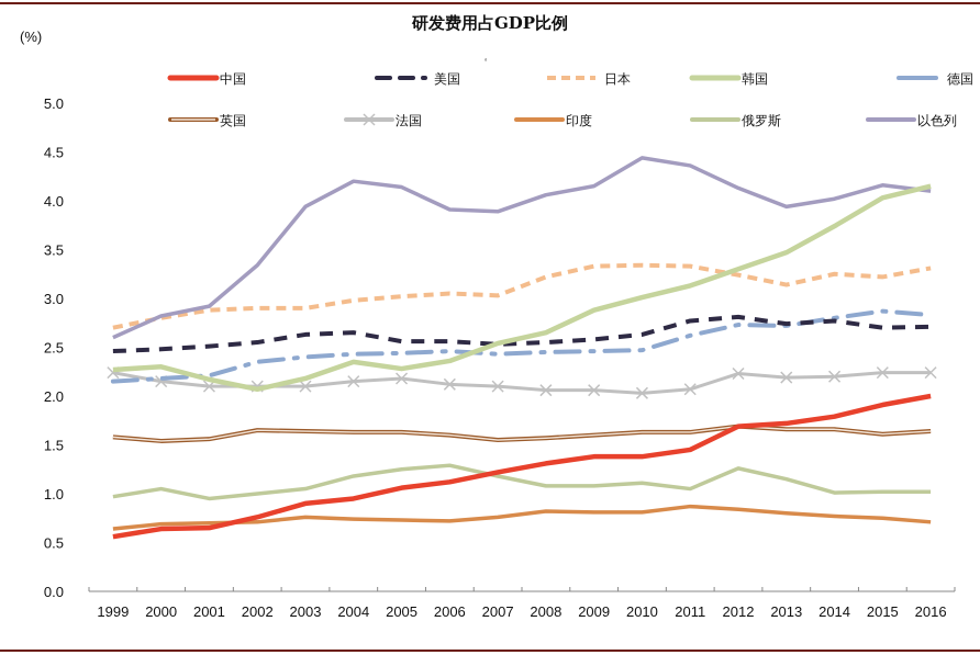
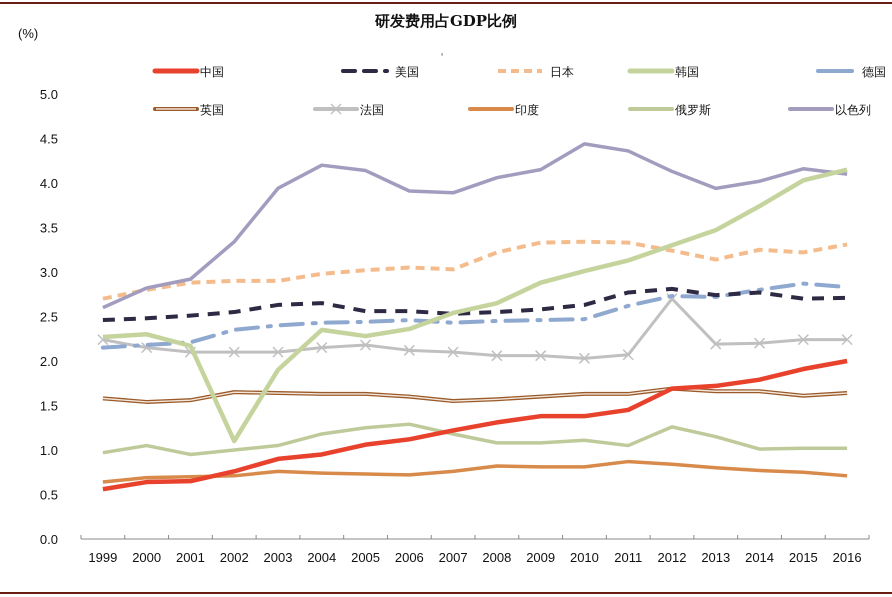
韩国/2002: 2.1 -> 1.1
韩国/2003: 2.2 -> 1.9
法国/2012: 2.2 -> 2.7
